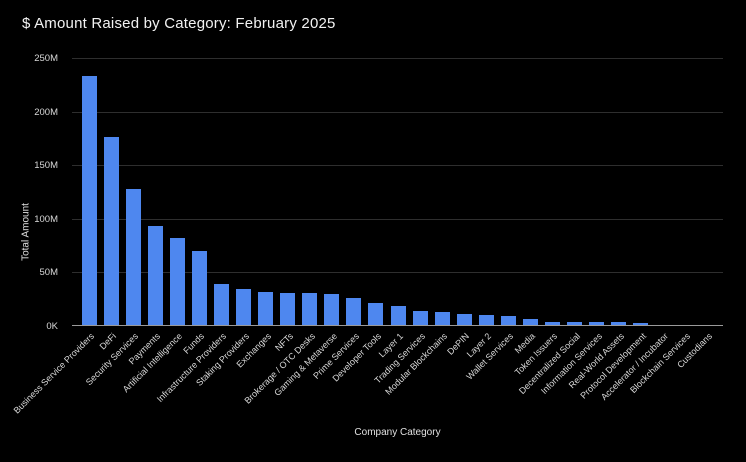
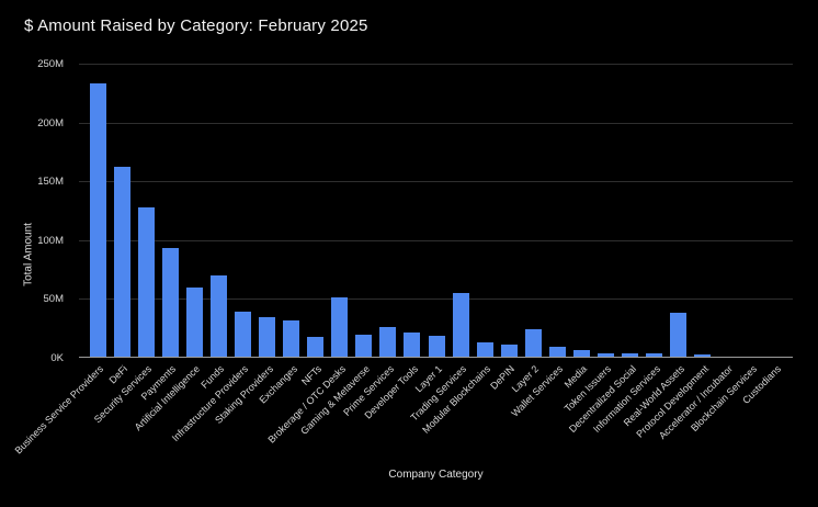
DeFi: 175M -> 161M
Artificial Intelligence: 81M -> 59M
NFTs: 30M -> 17M
Brokerage / OTC Desks: 30M -> 50M
Gaming & Metaverse: 29M -> 19M
Trading Services: 13M -> 54M
Layer 2: 10M -> 23M
Real-World Assets: 2M -> 37M
